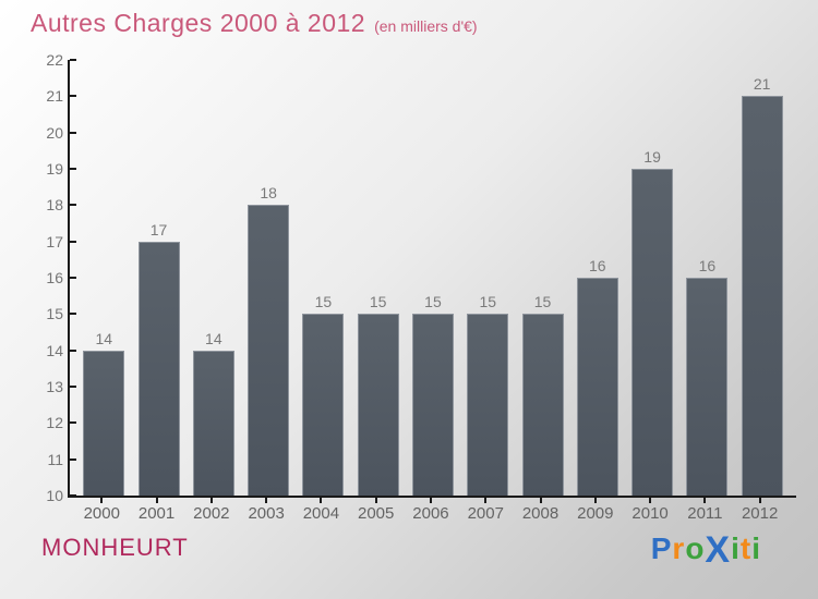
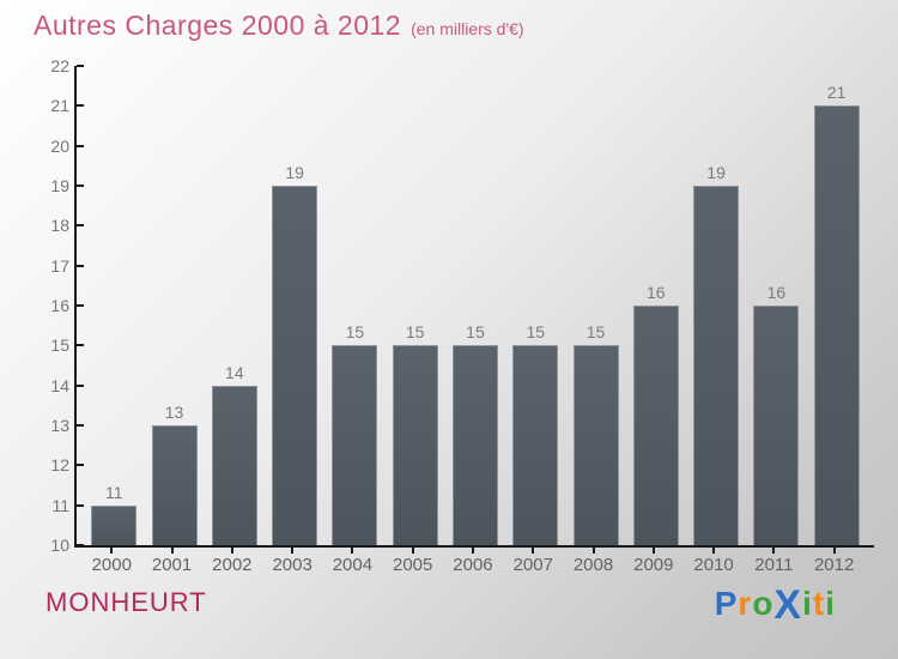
2000: 14 -> 11
2001: 17 -> 13
2003: 18 -> 19
